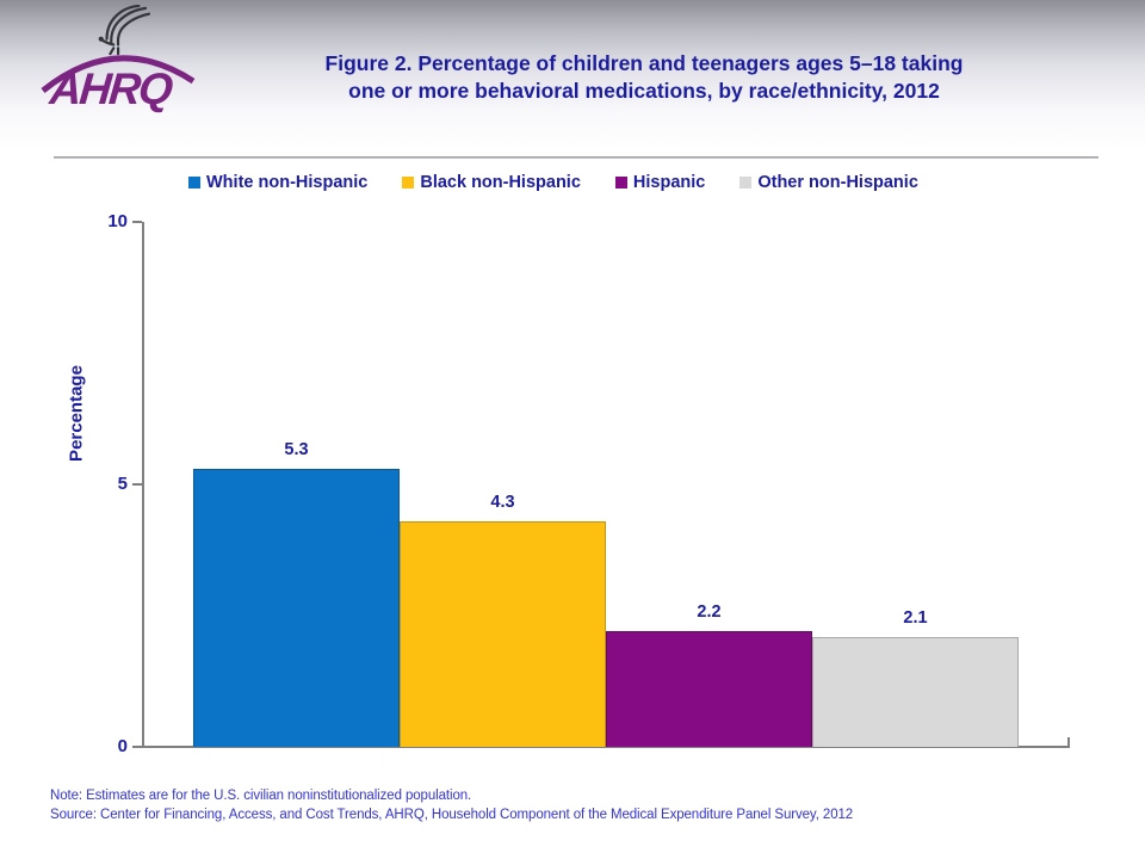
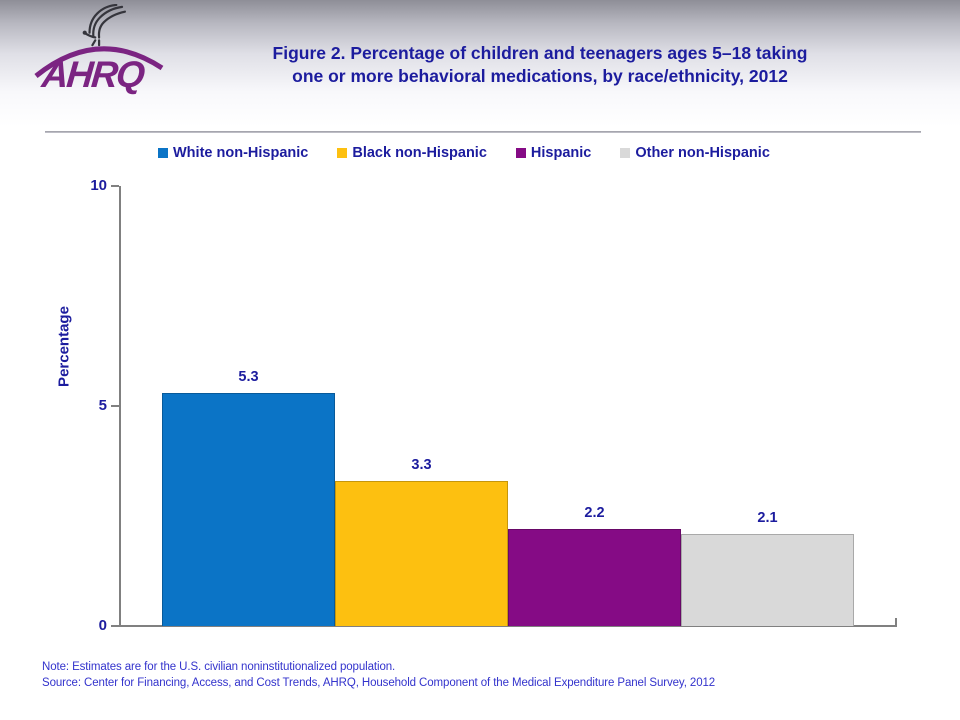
Black non-Hispanic: 4.3 -> 3.3
